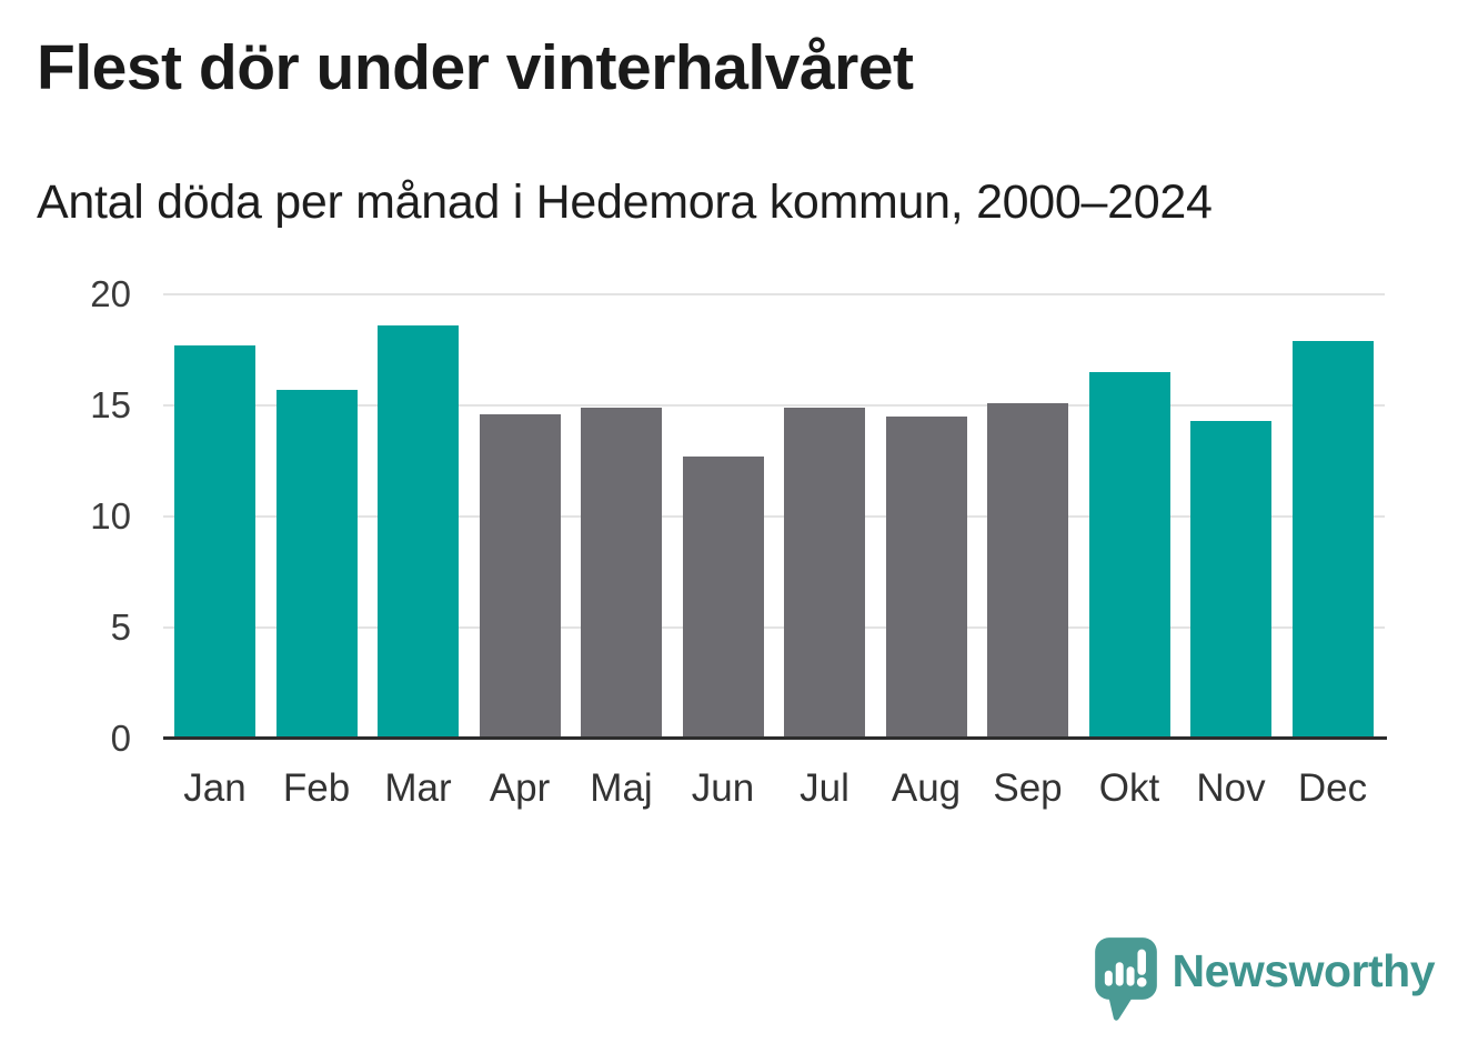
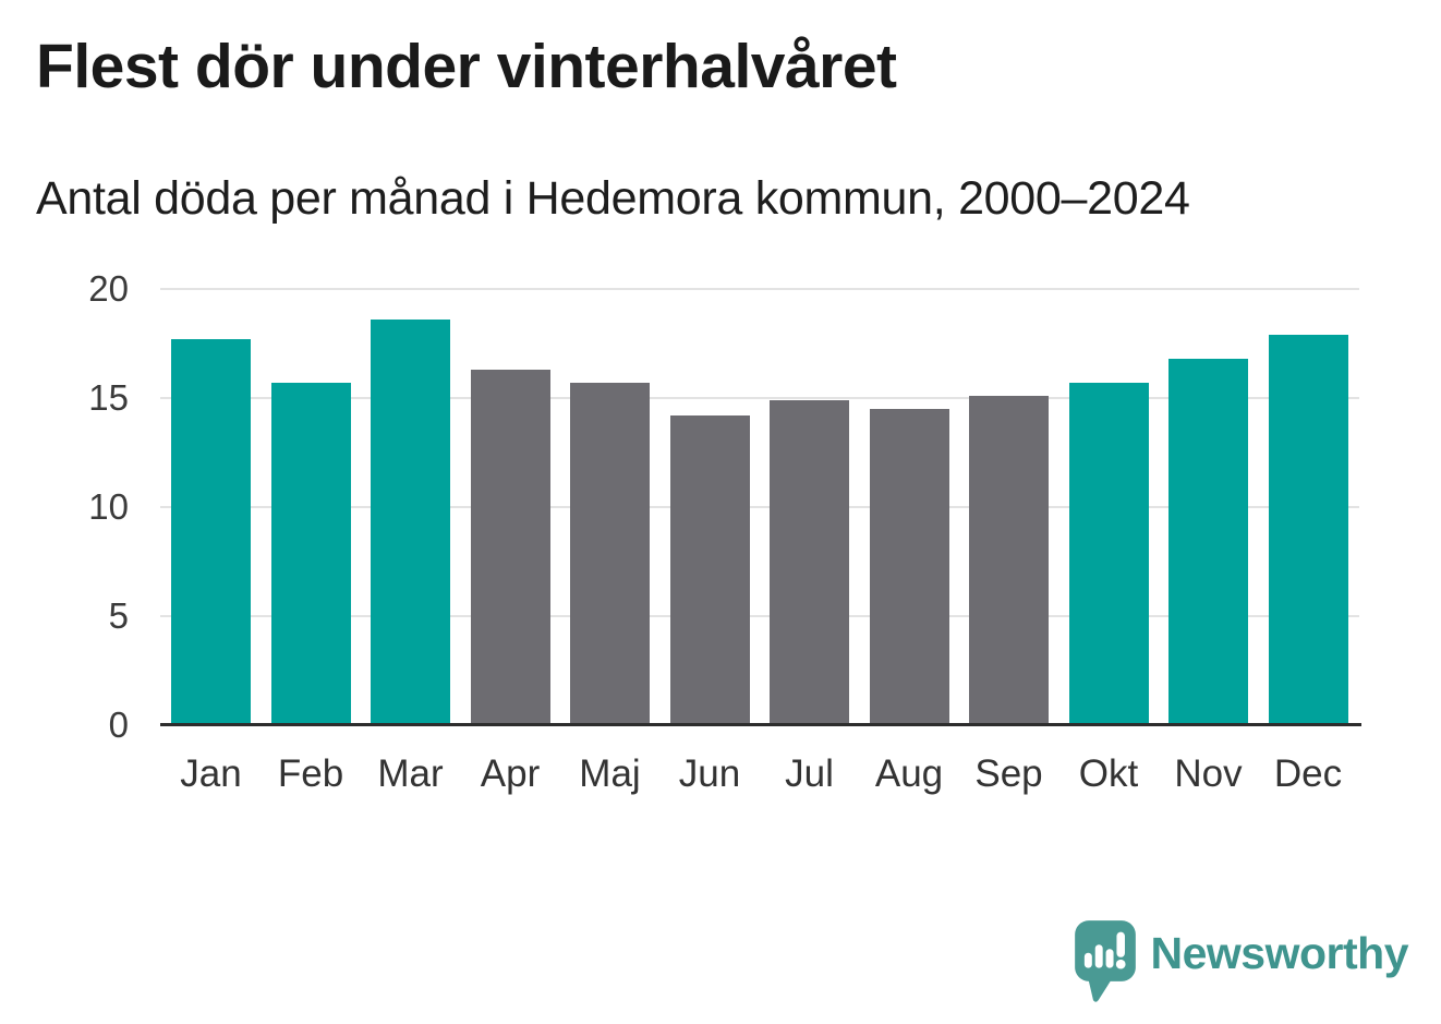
Apr: 14.6 -> 16.3
Maj: 14.9 -> 15.7
Jun: 12.7 -> 14.2
Okt: 16.5 -> 15.7
Nov: 14.3 -> 16.8
